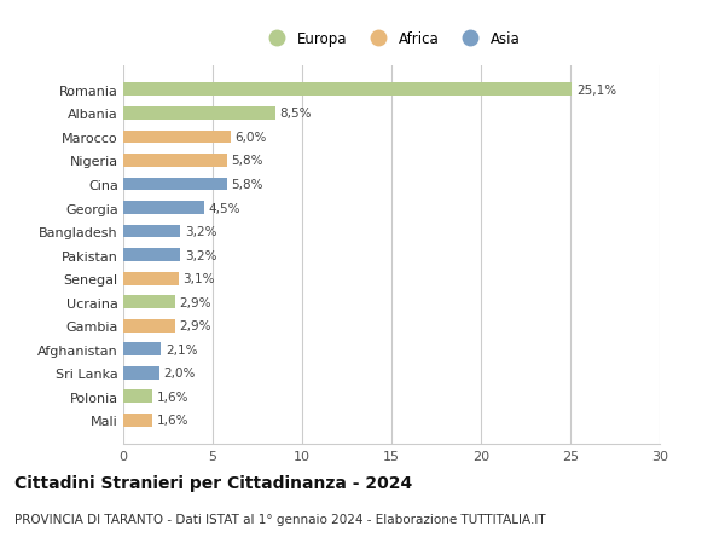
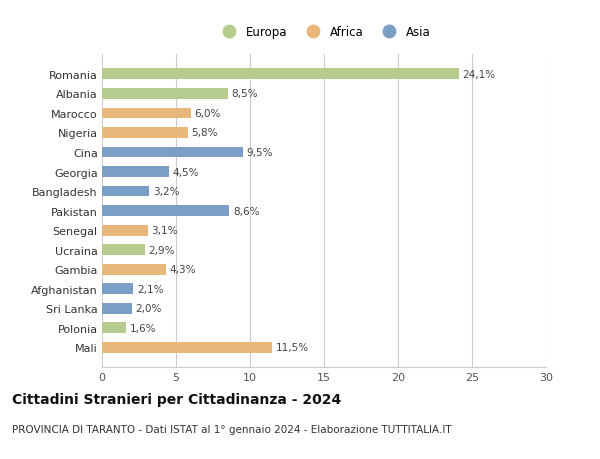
Romania: 25,1% -> 24,1%
Cina: 5,8% -> 9,5%
Pakistan: 3,2% -> 8,6%
Gambia: 2,9% -> 4,3%
Mali: 1,6% -> 11,5%
